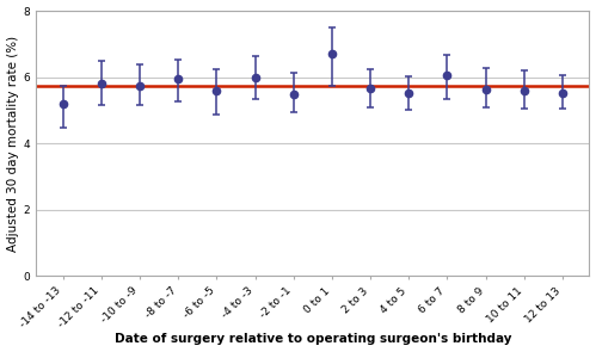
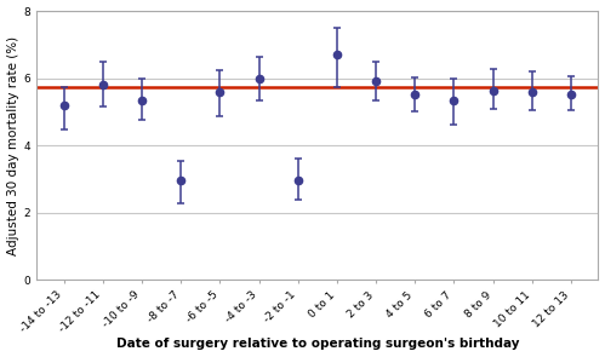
-10 to -9: 5.75 -> 5.35
-8 to -7: 5.95 -> 2.95
-2 to -1: 5.48 -> 2.95
2 to 3: 5.65 -> 5.90
6 to 7: 6.05 -> 5.35
